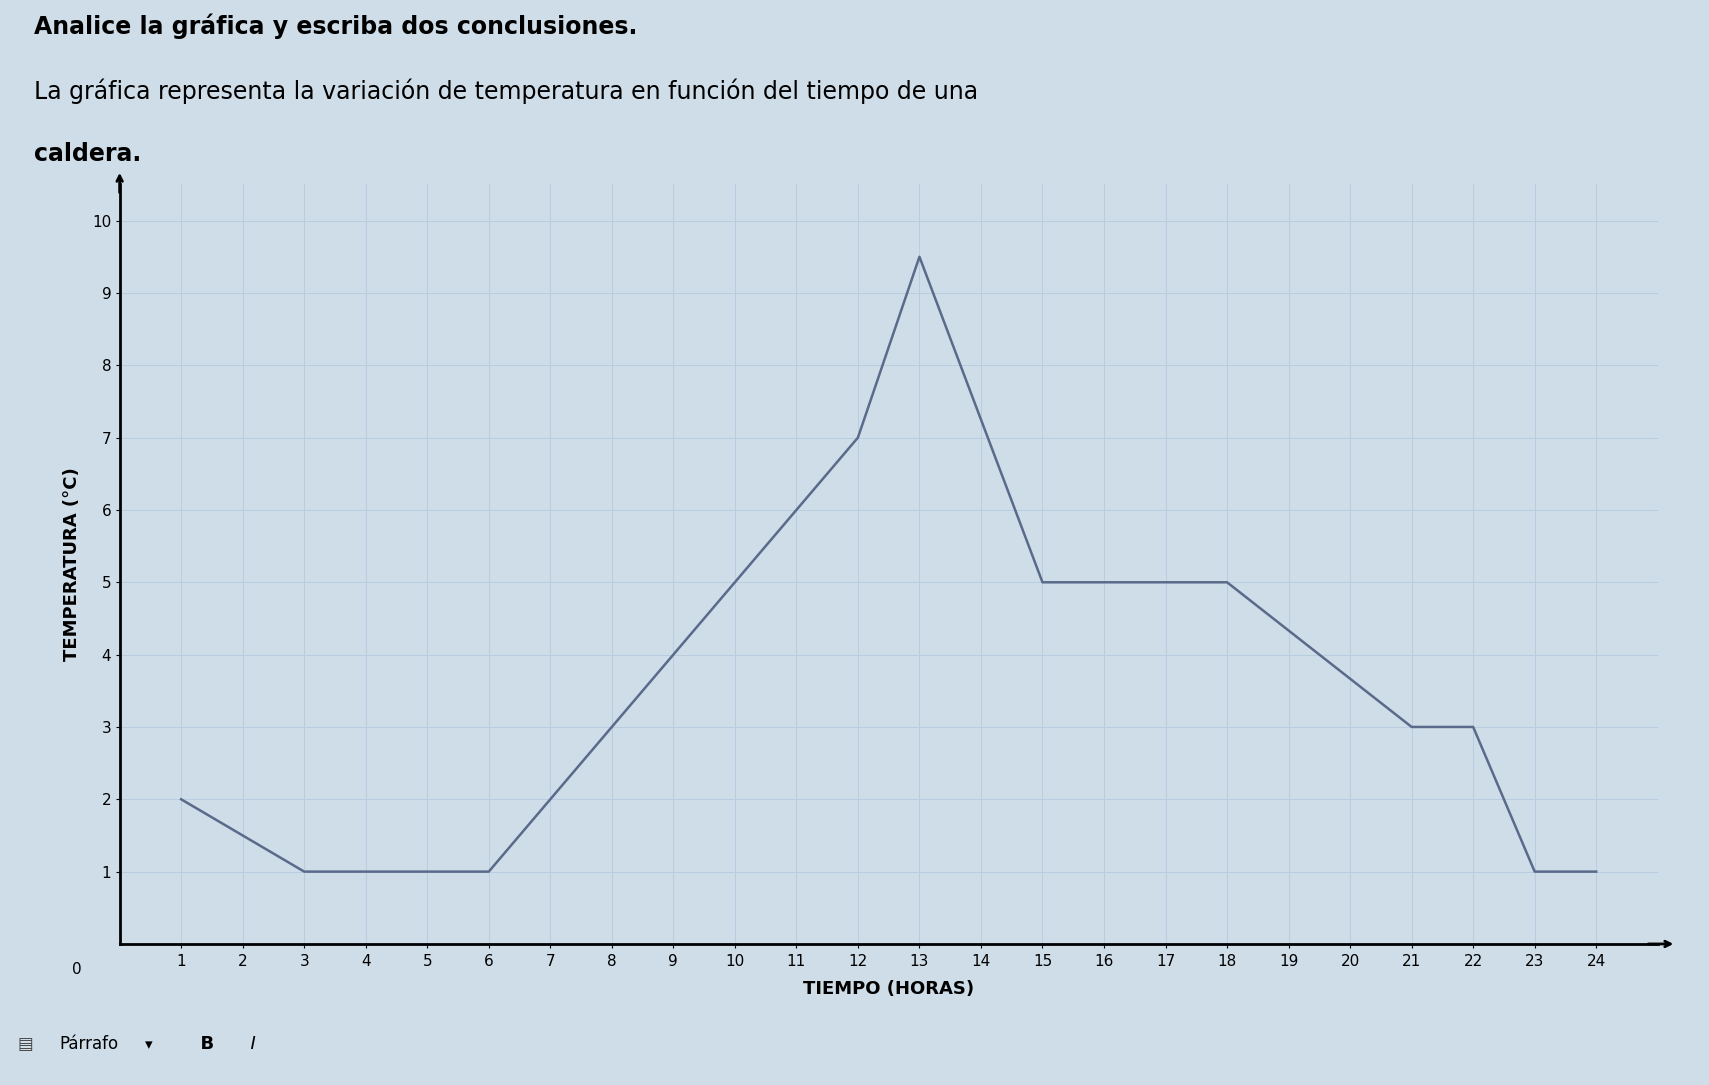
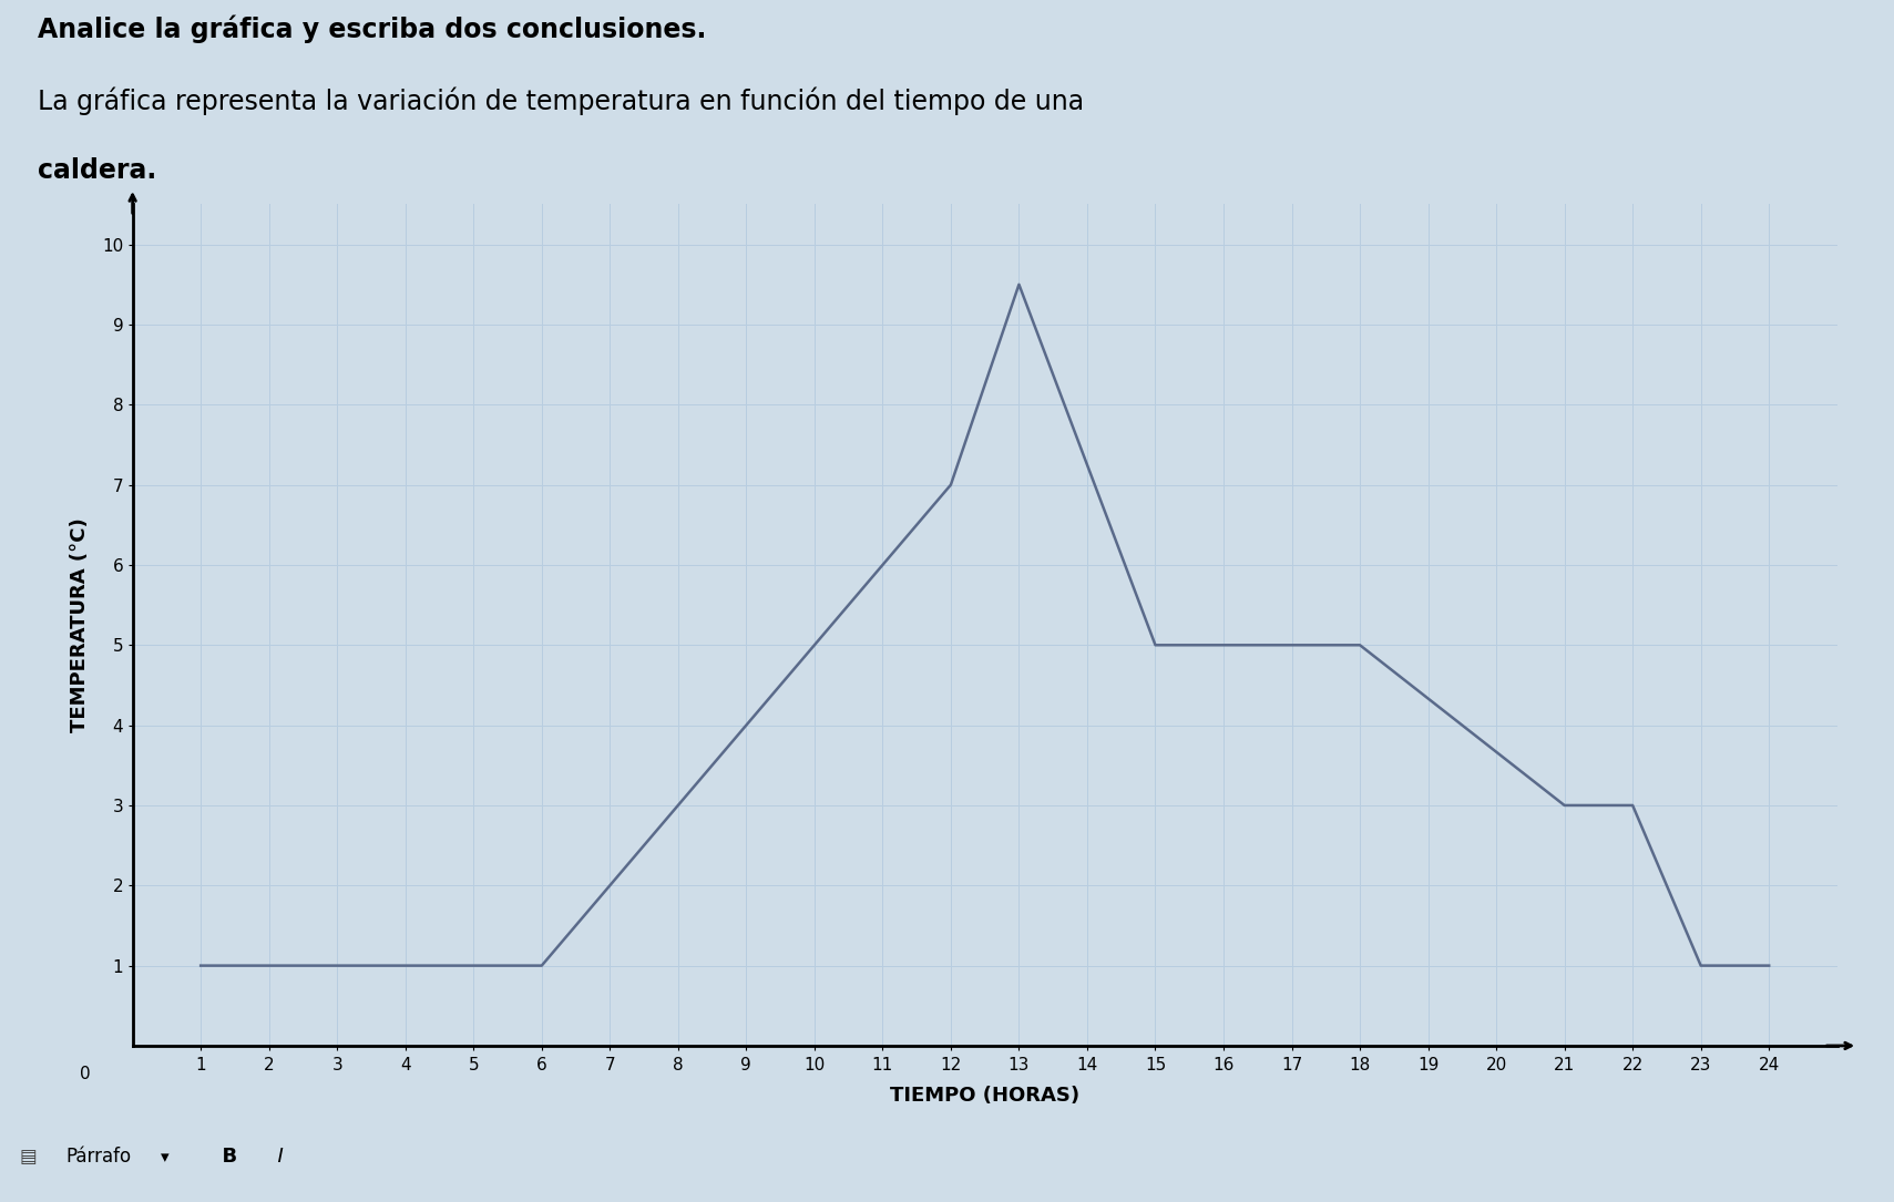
1: 2.0 -> 1.0
